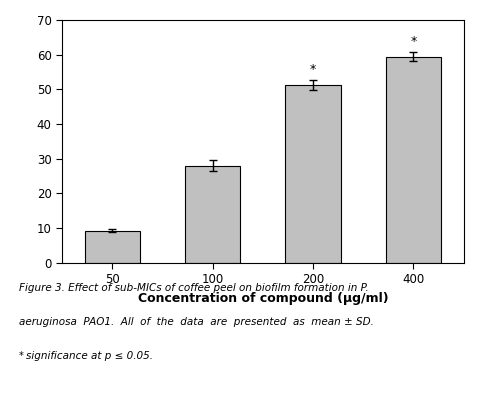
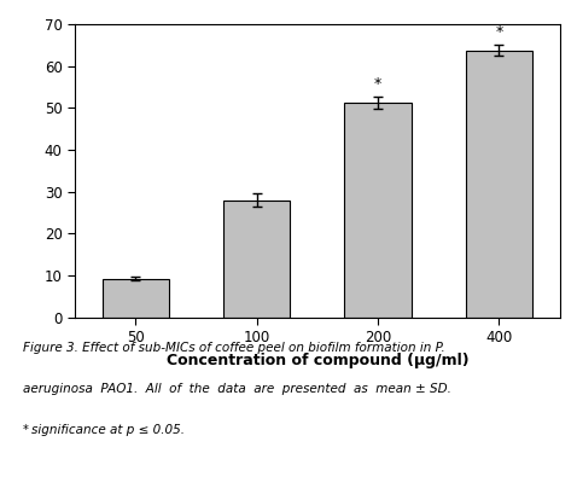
400: 59.5 -> 63.8
